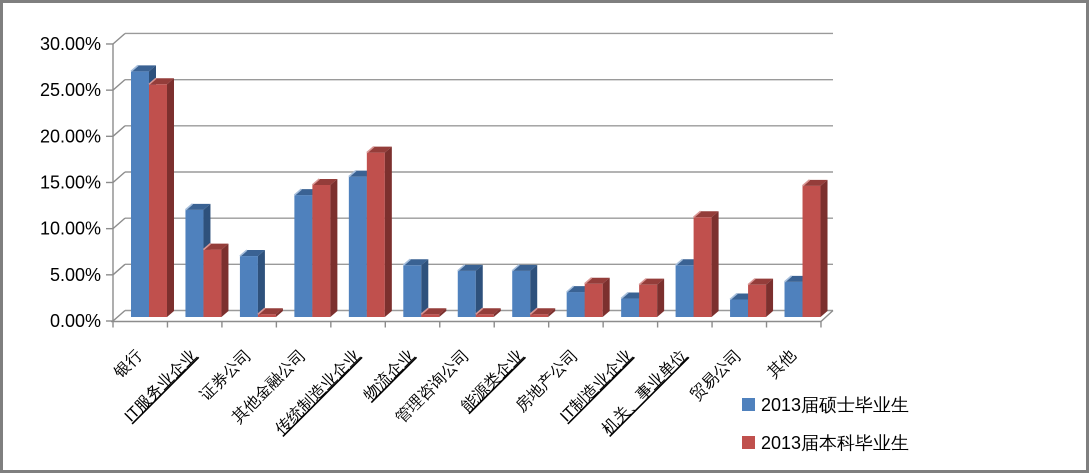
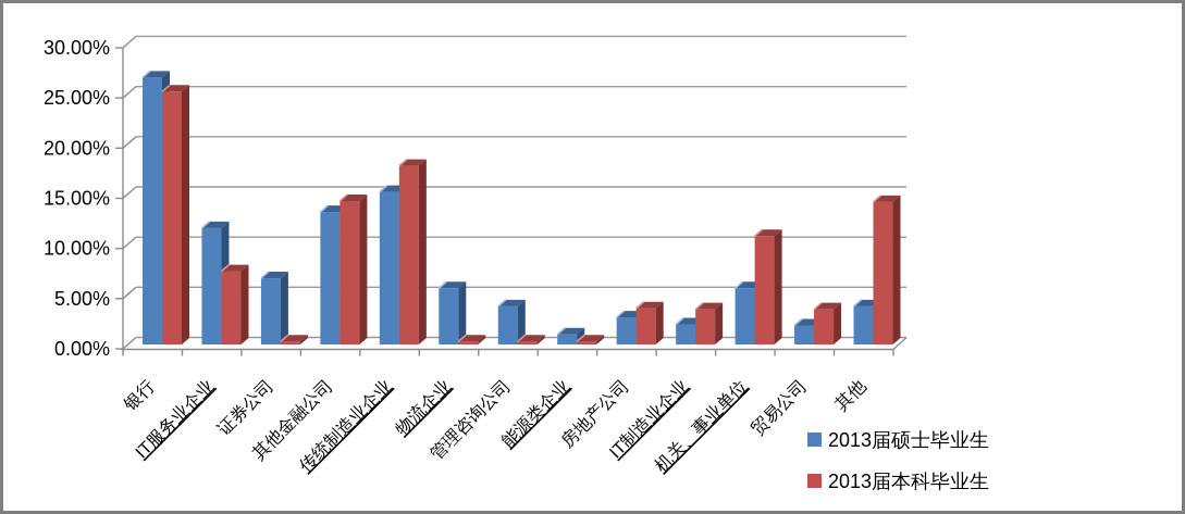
2013届硕士毕业生/管理咨询公司: 5% -> 4%
2013届硕士毕业生/能源类企业: 5% -> 1%
